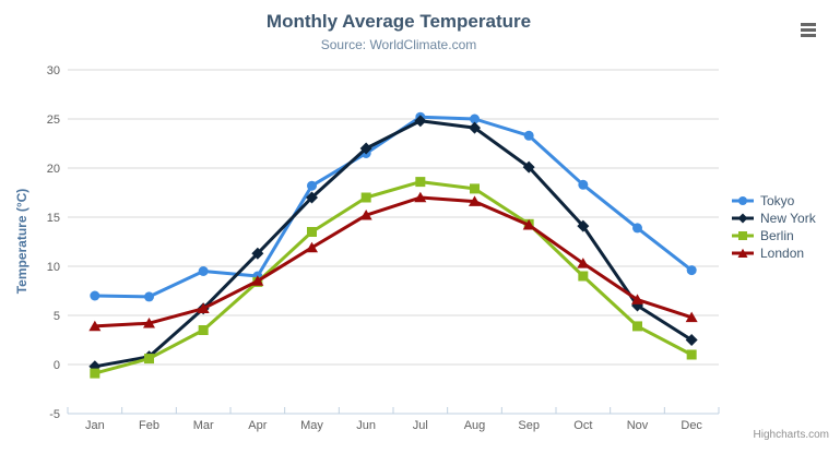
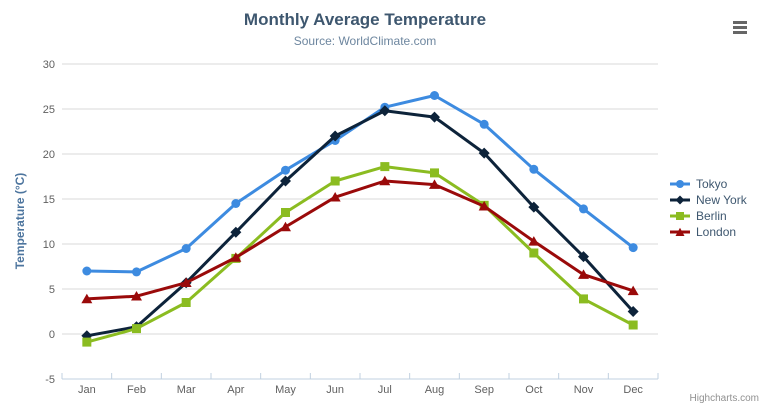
Tokyo/Apr: 9 -> 14
Tokyo/Aug: 25 -> 26
New York/Nov: 6 -> 9
